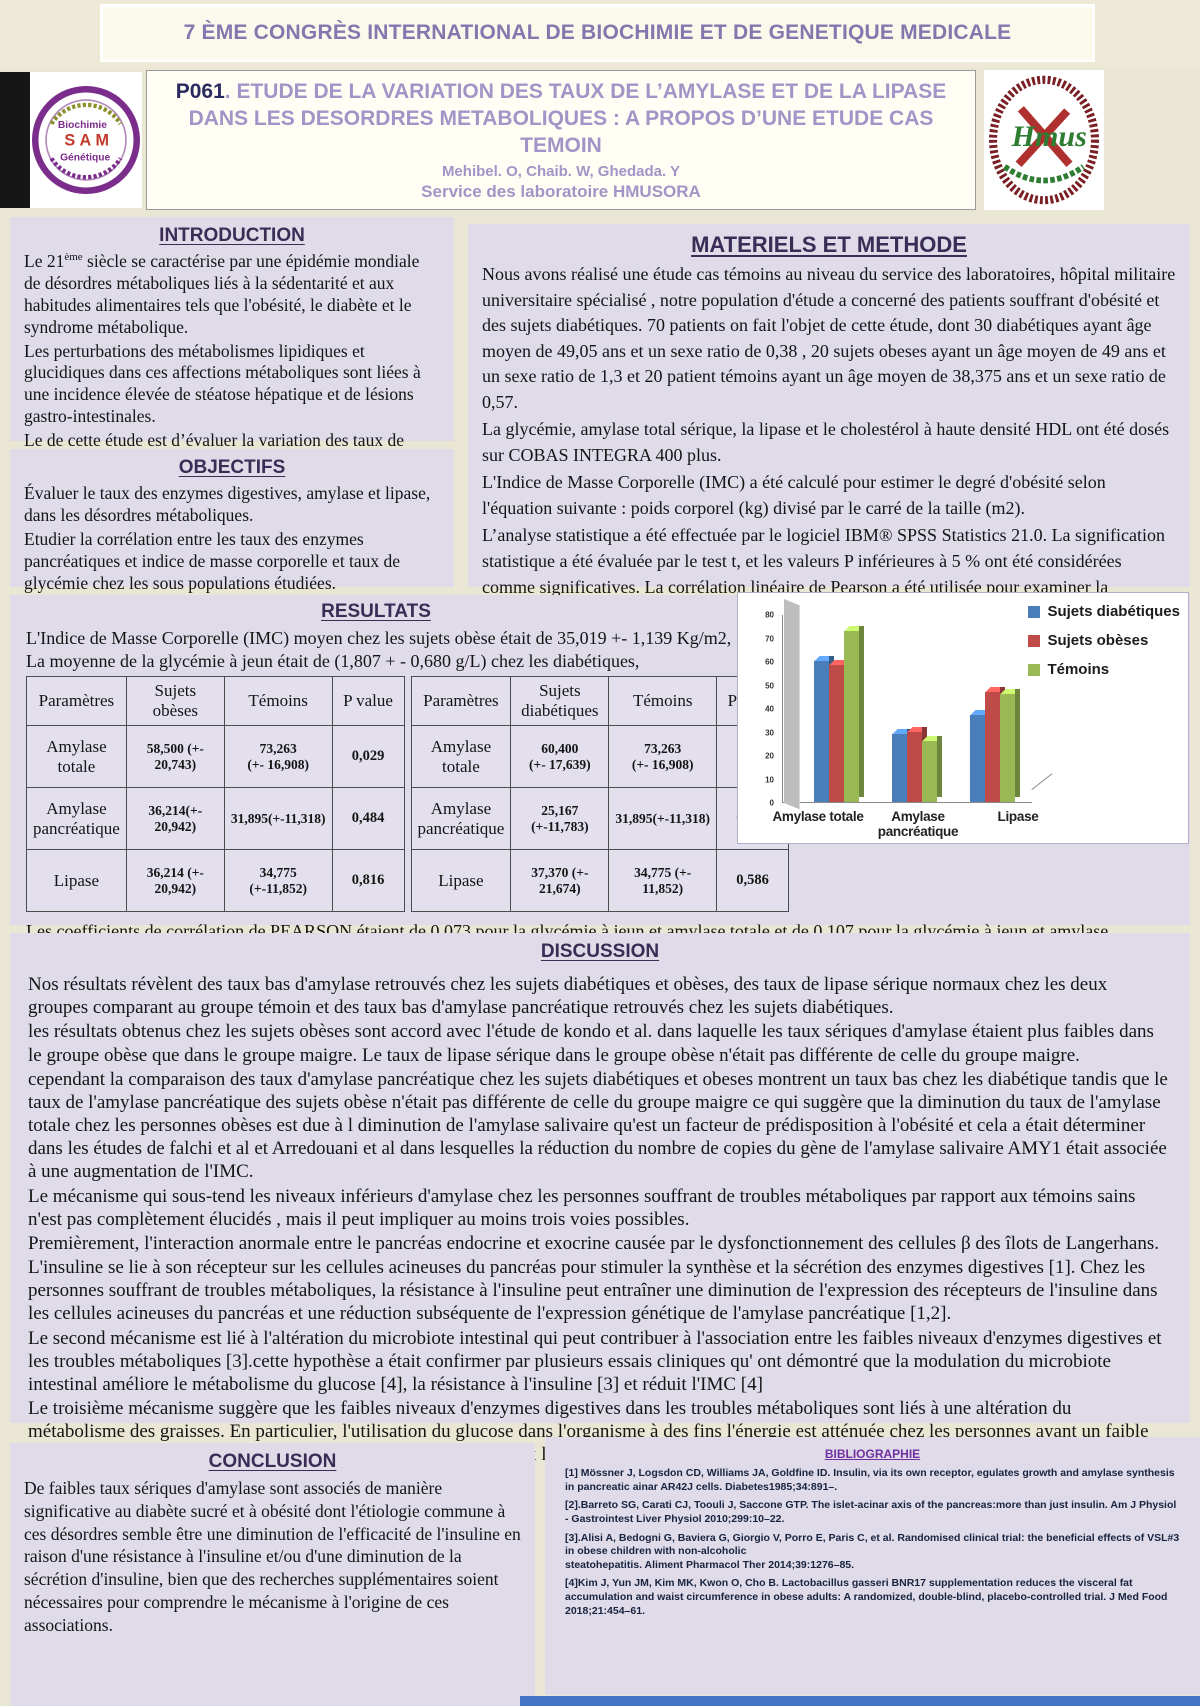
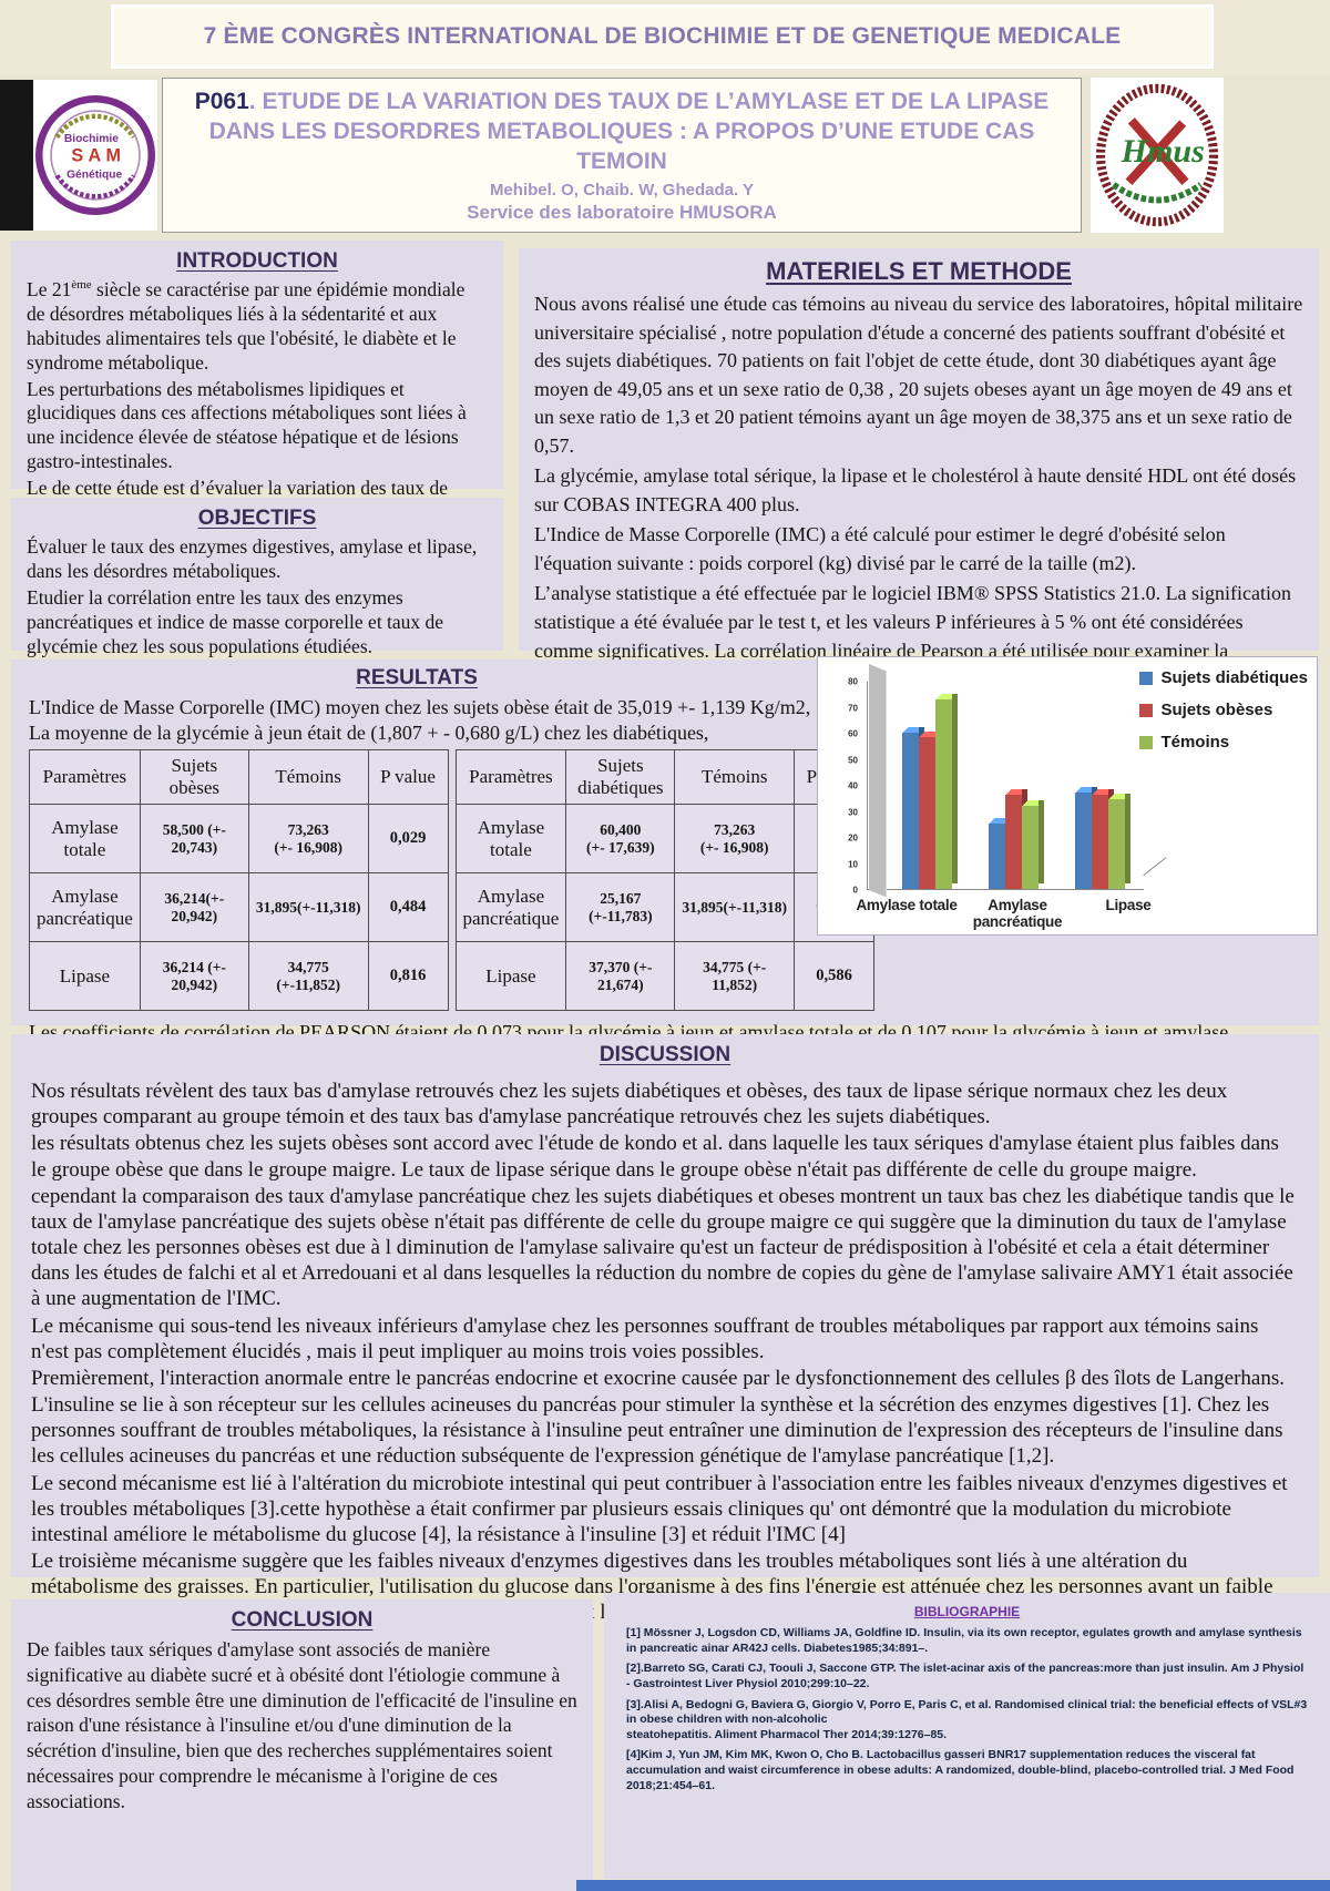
Sujets diabétiques/Amylase pancréatique: 29 -> 25
Sujets obèses/Amylase pancréatique: 30 -> 36
Témoins/Amylase pancréatique: 26 -> 32
Sujets obèses/Lipase: 47 -> 36
Témoins/Lipase: 46 -> 35
